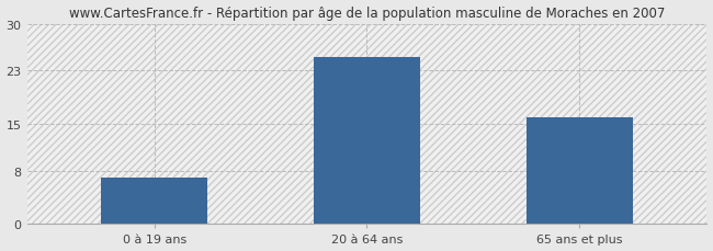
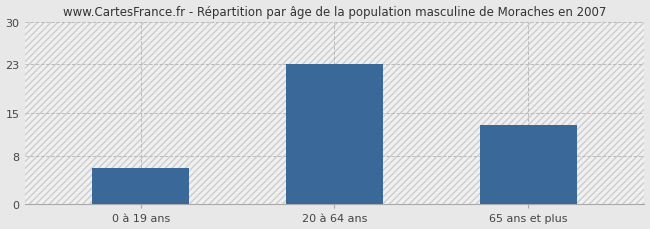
0 à 19 ans: 7 -> 6
20 à 64 ans: 25 -> 23
65 ans et plus: 16 -> 13
